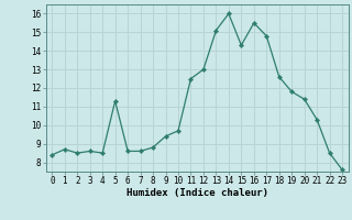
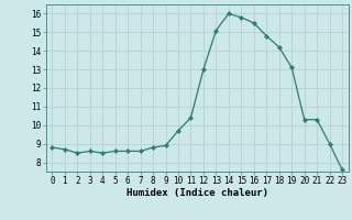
0: 8.4 -> 8.8
5: 11.3 -> 8.6
9: 9.4 -> 8.9
11: 12.5 -> 10.4
15: 14.3 -> 15.8
18: 12.6 -> 14.2
19: 11.8 -> 13.1
20: 11.4 -> 10.3
22: 8.5 -> 9.0
